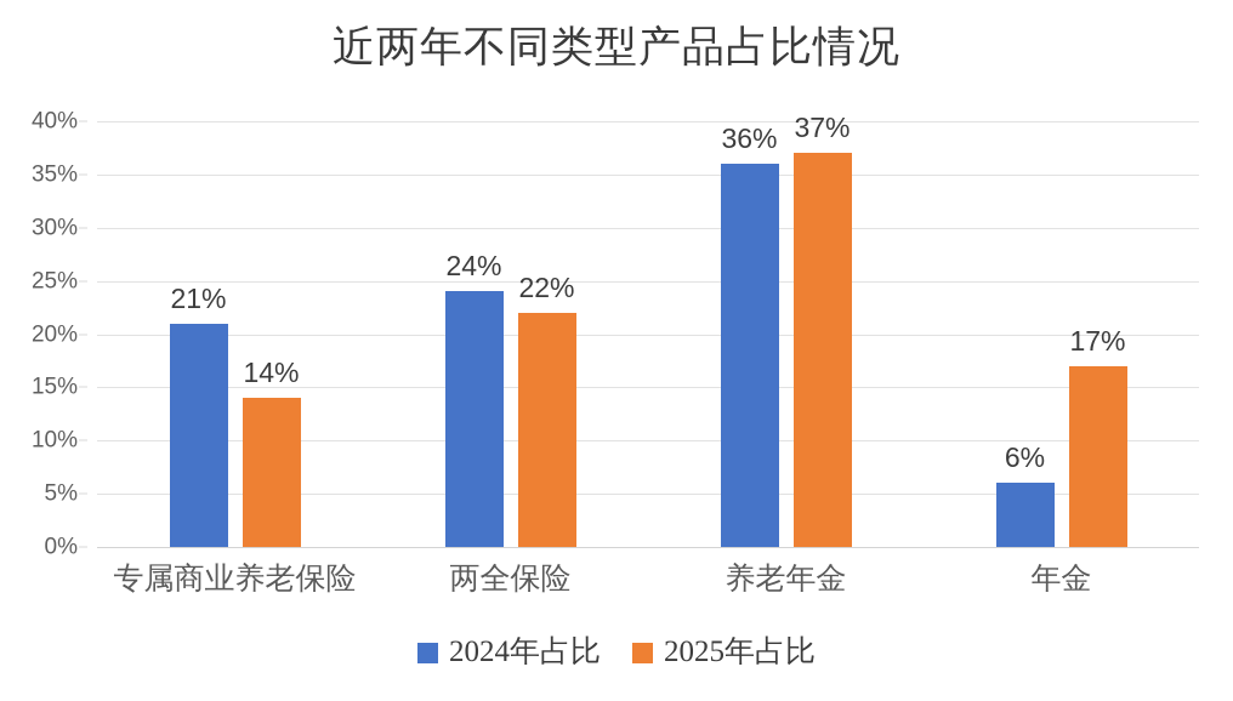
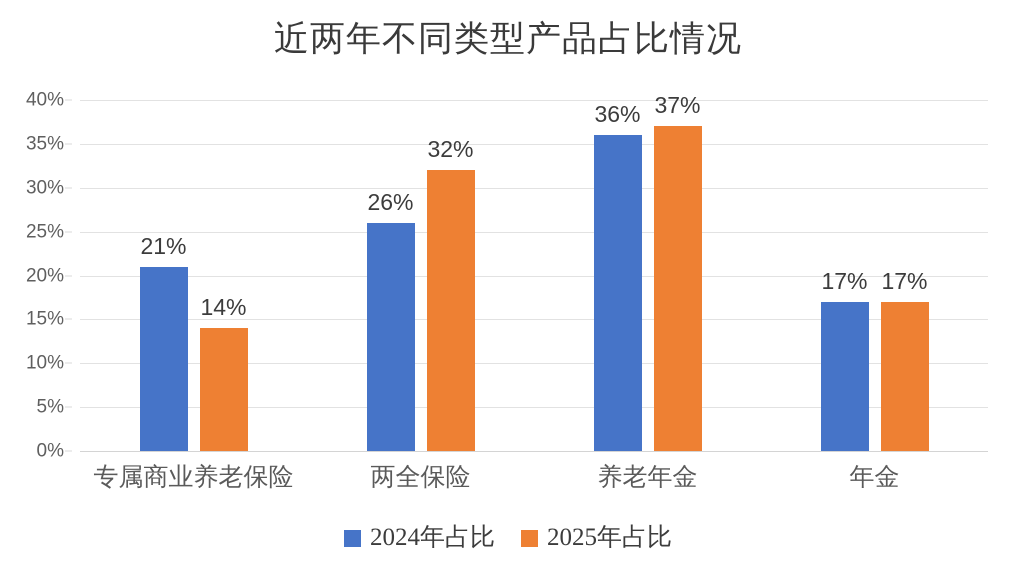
2024年占比/两全保险: 24% -> 26%
2025年占比/两全保险: 22% -> 32%
2024年占比/年金: 6% -> 17%
